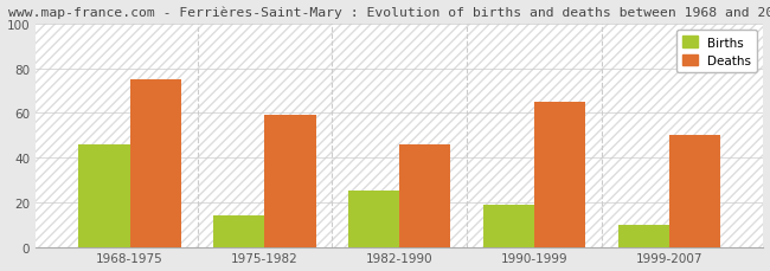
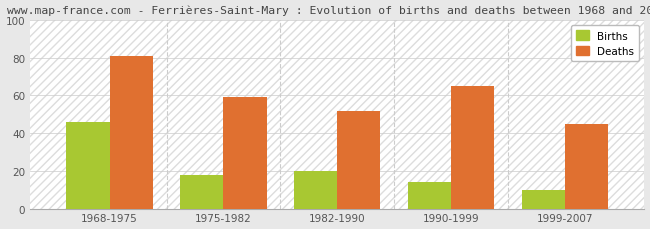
Deaths/1968-1975: 75 -> 81
Births/1975-1982: 14 -> 18
Births/1982-1990: 25 -> 20
Deaths/1982-1990: 46 -> 52
Births/1990-1999: 19 -> 14
Deaths/1999-2007: 50 -> 45
